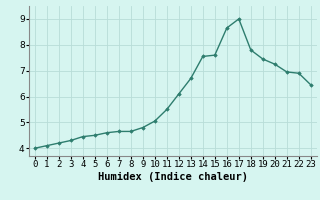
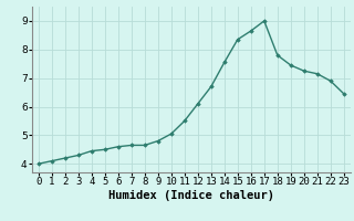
15: 7.60 -> 8.35
21: 6.95 -> 7.15
